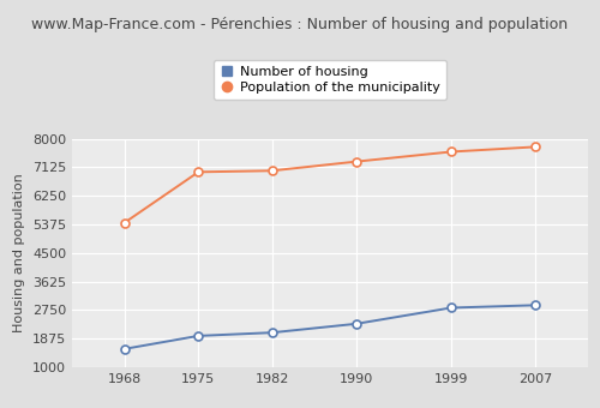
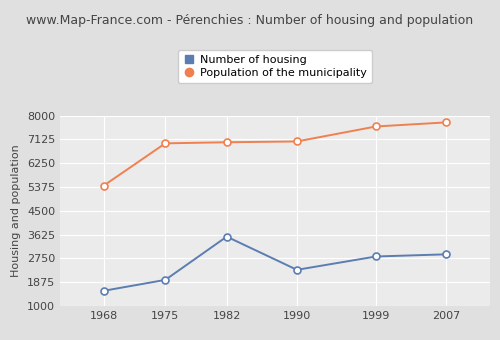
Number of housing/1982: 2060 -> 3550
Population of the municipality/1990: 7300 -> 7050
